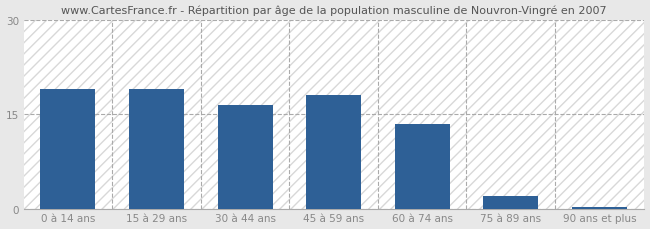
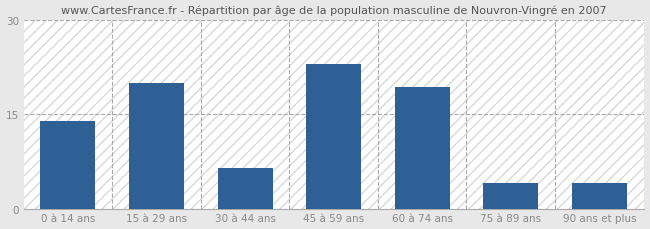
0 à 14 ans: 19.0 -> 14.0
15 à 29 ans: 19.0 -> 20.0
30 à 44 ans: 16.5 -> 6.4
45 à 59 ans: 18.0 -> 23.0
60 à 74 ans: 13.5 -> 19.4
75 à 89 ans: 2.0 -> 4.0
90 ans et plus: 0.3 -> 4.0
